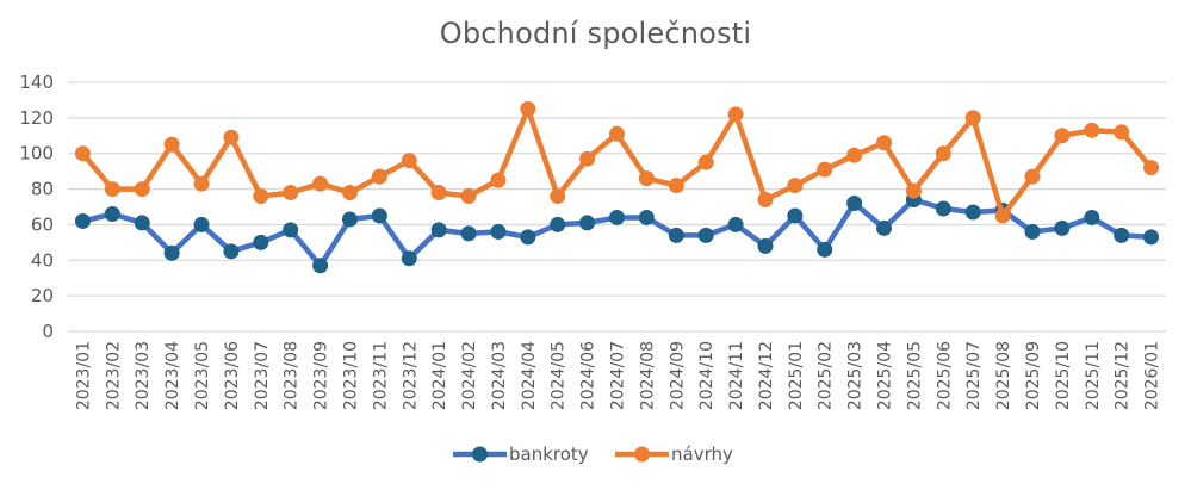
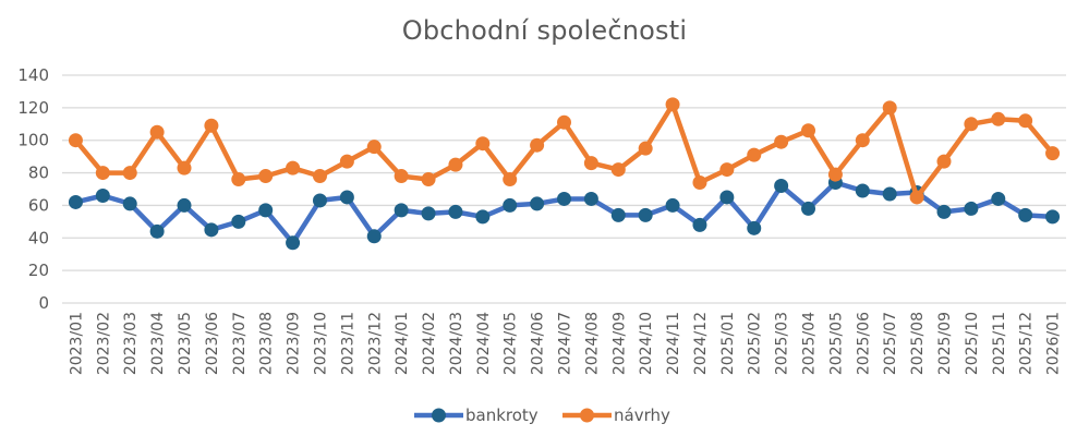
návrhy/2024/04: 125 -> 98
